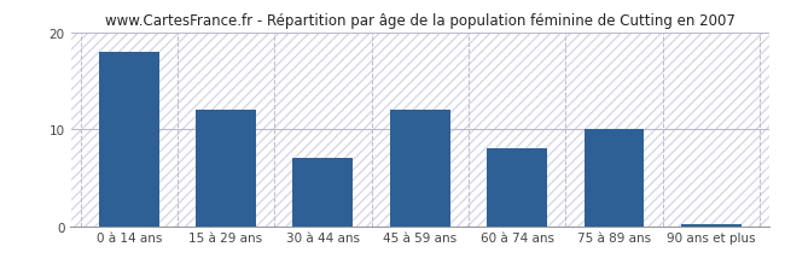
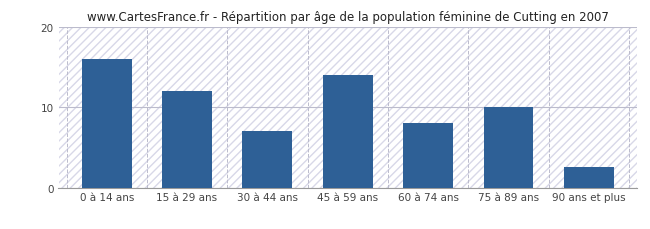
0 à 14 ans: 18.0 -> 16.0
45 à 59 ans: 12.0 -> 14.0
90 ans et plus: 0.2 -> 2.6
